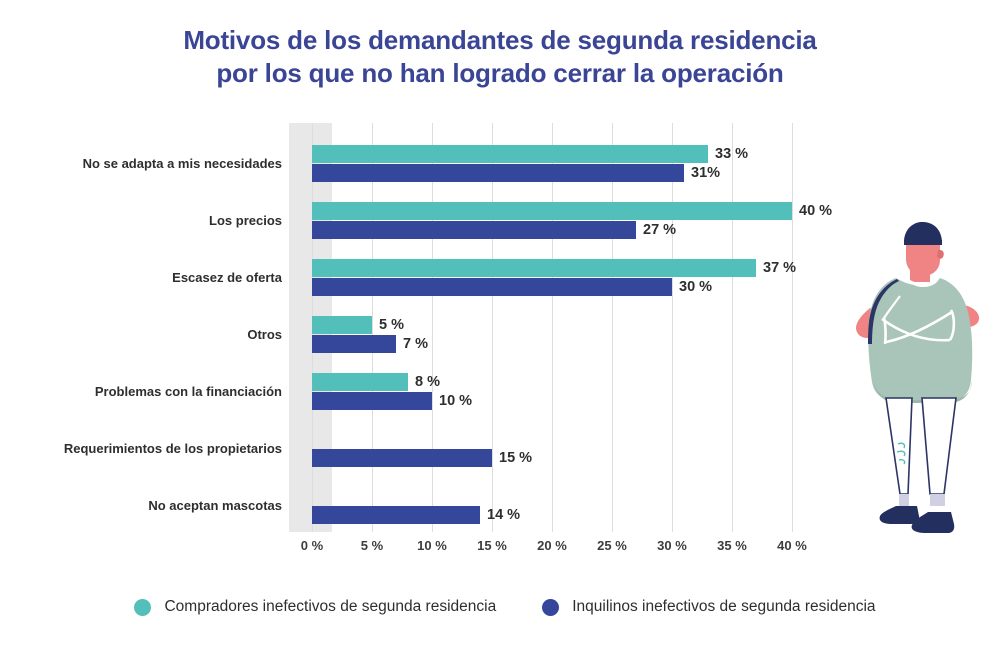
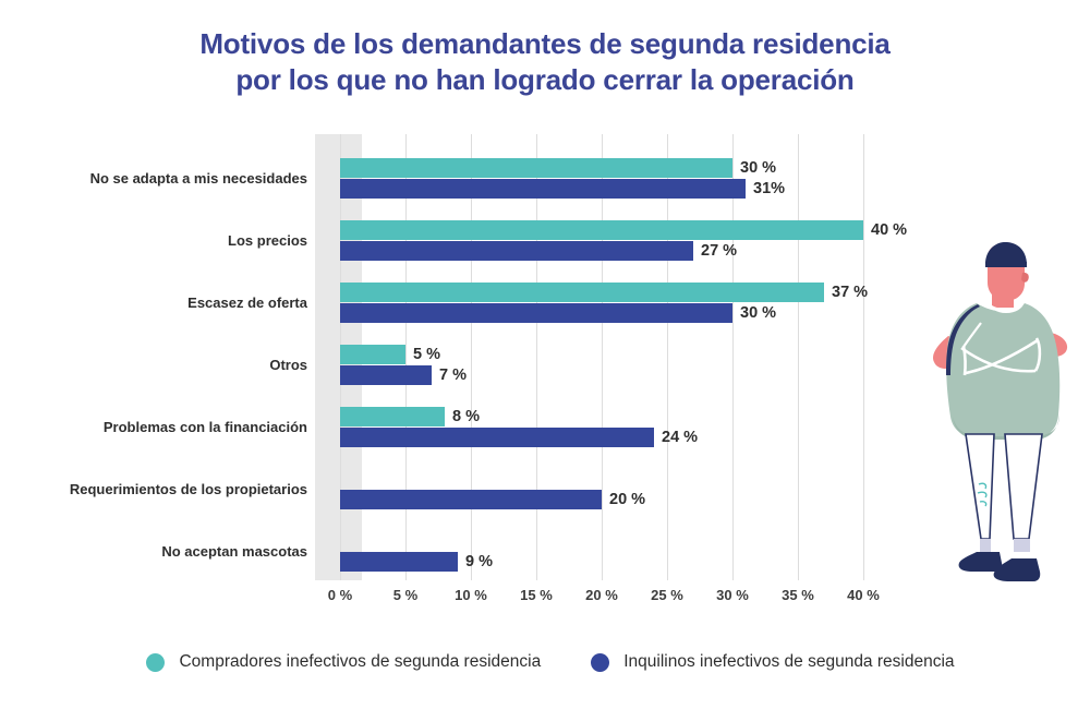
Compradores inefectivos de segunda residencia/No se adapta a mis necesidades: 33 -> 30
Inquilinos inefectivos de segunda residencia/Problemas con la financiación: 10 -> 24
Inquilinos inefectivos de segunda residencia/Requerimientos de los propietarios: 15 -> 20
Inquilinos inefectivos de segunda residencia/No aceptan mascotas: 14 -> 9
